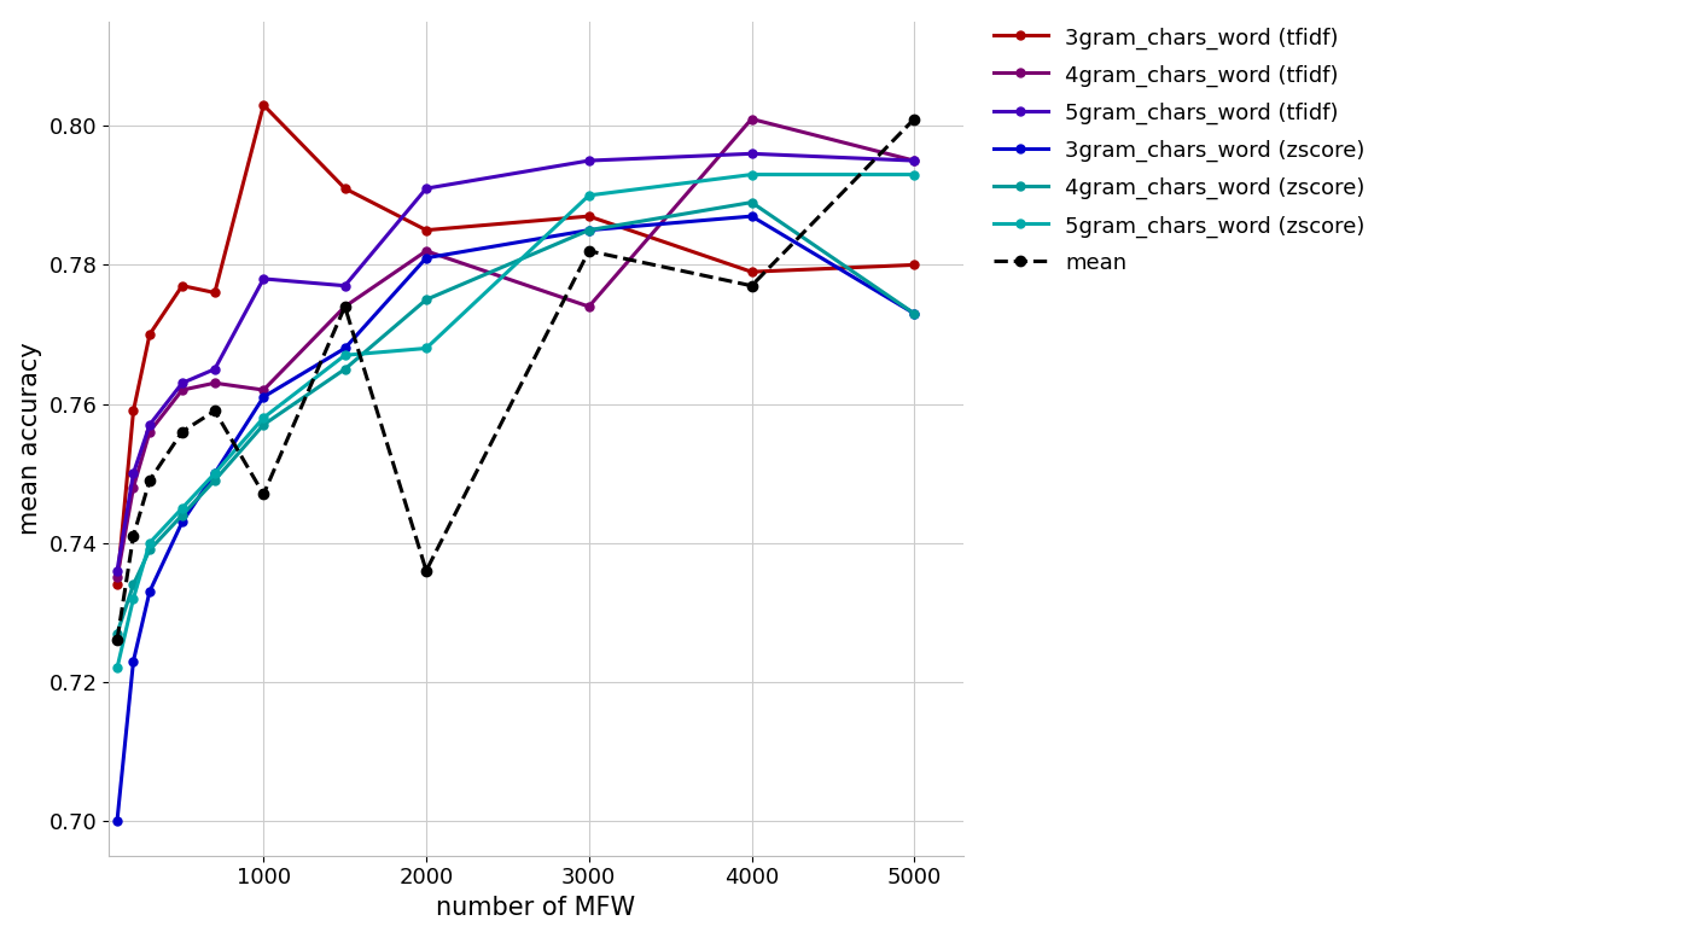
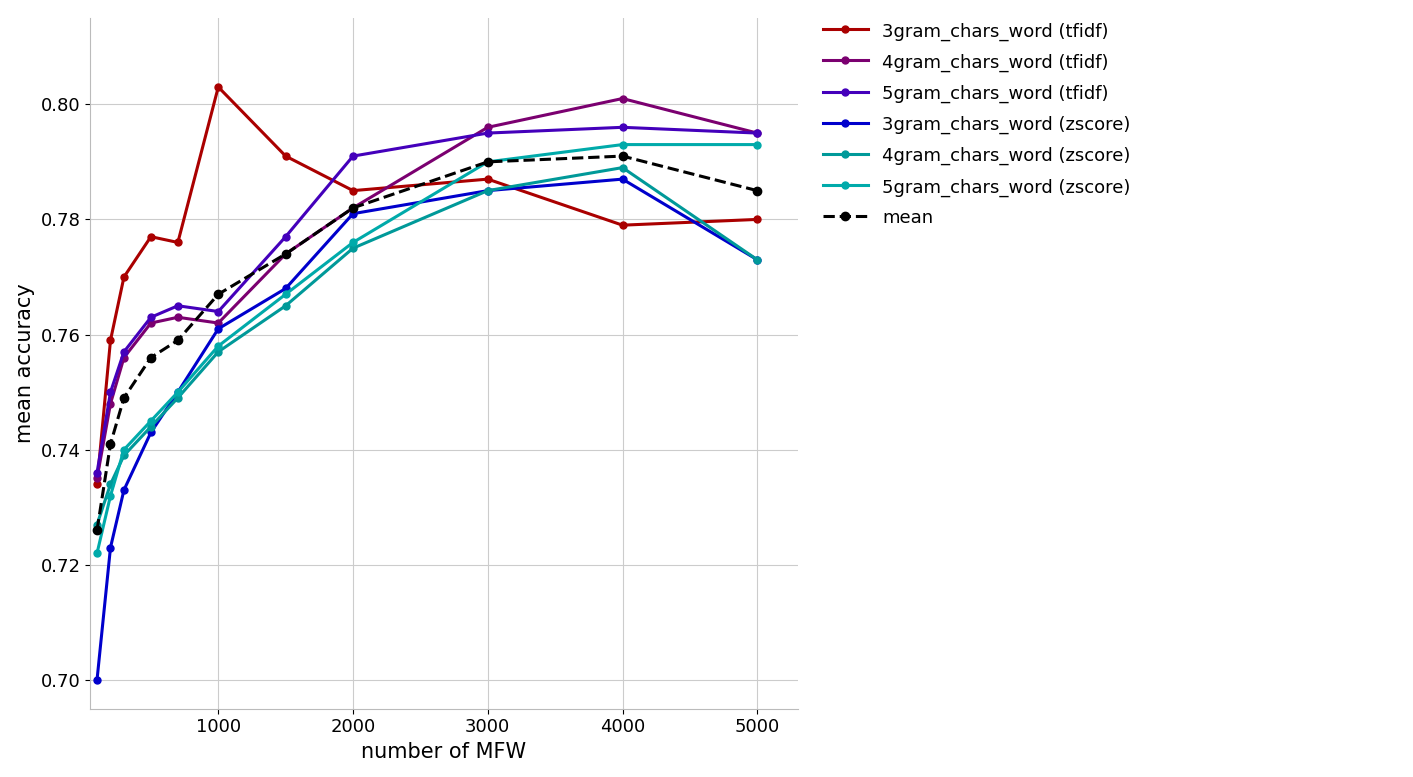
5gram_chars_word (tfidf)/1000: 0.778 -> 0.764
mean/1000: 0.747 -> 0.767
5gram_chars_word (zscore)/2000: 0.768 -> 0.776
mean/2000: 0.736 -> 0.782
4gram_chars_word (tfidf)/3000: 0.774 -> 0.796
mean/3000: 0.782 -> 0.790
mean/4000: 0.777 -> 0.791
mean/5000: 0.801 -> 0.785
